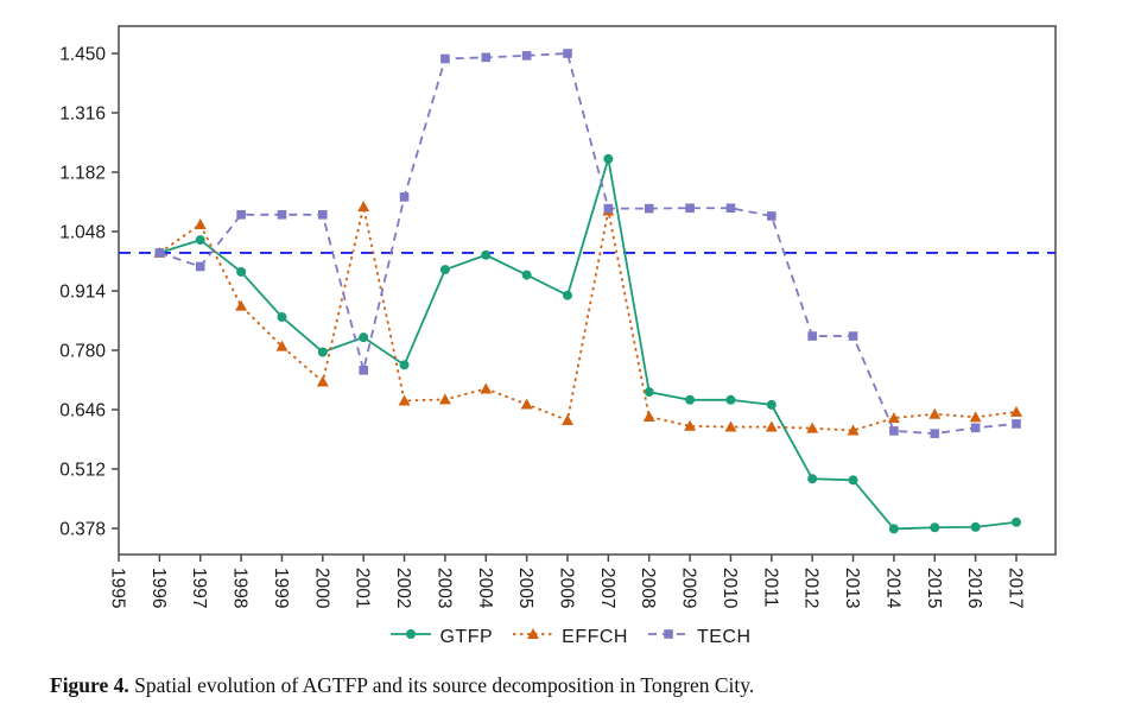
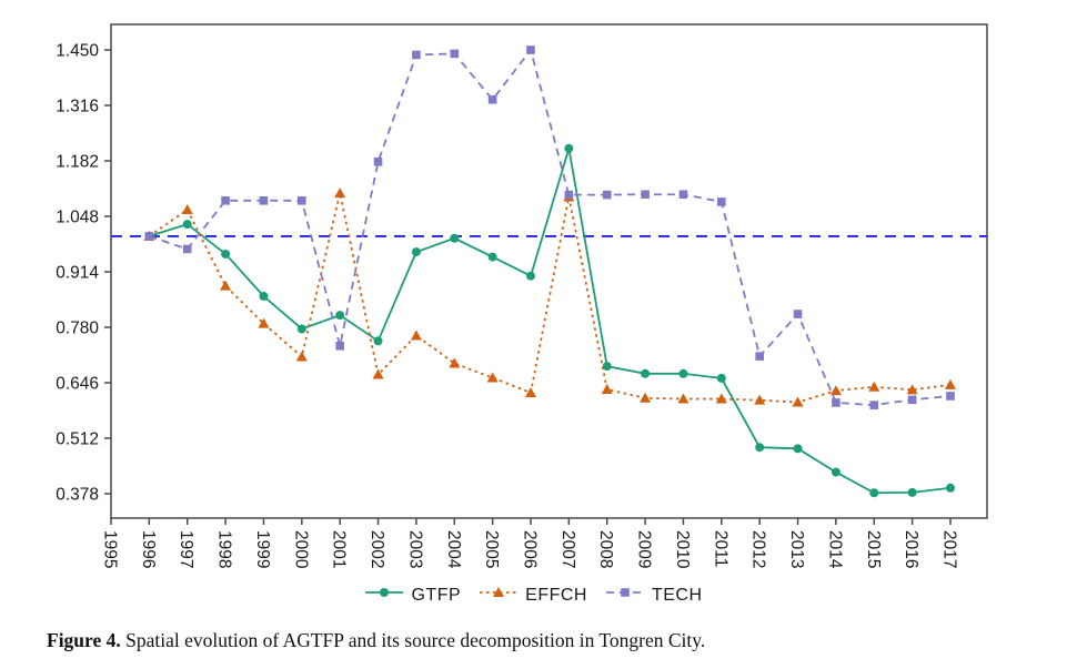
TECH/2002: 1.13 -> 1.18
EFFCH/2003: 0.67 -> 0.76
TECH/2005: 1.45 -> 1.33
TECH/2012: 0.81 -> 0.71
GTFP/2014: 0.38 -> 0.43
